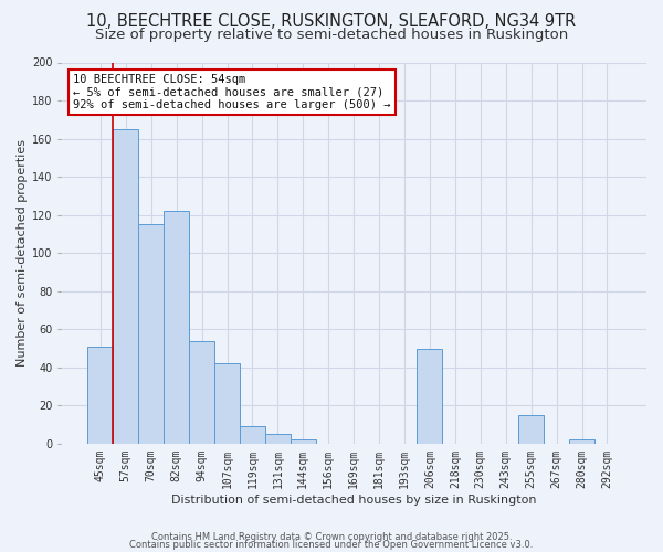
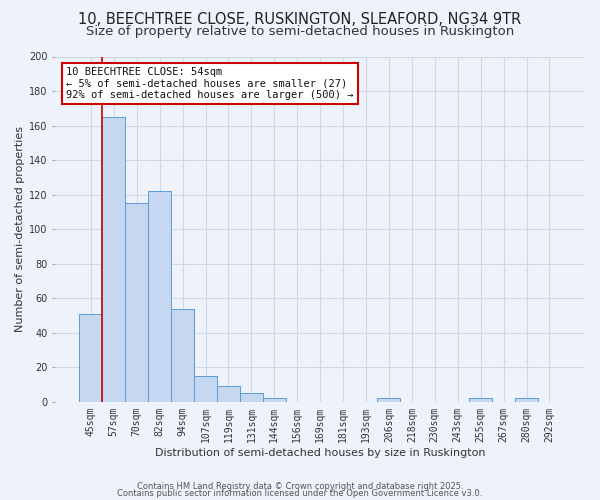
107sqm: 42 -> 15
206sqm: 50 -> 2
255sqm: 15 -> 2
